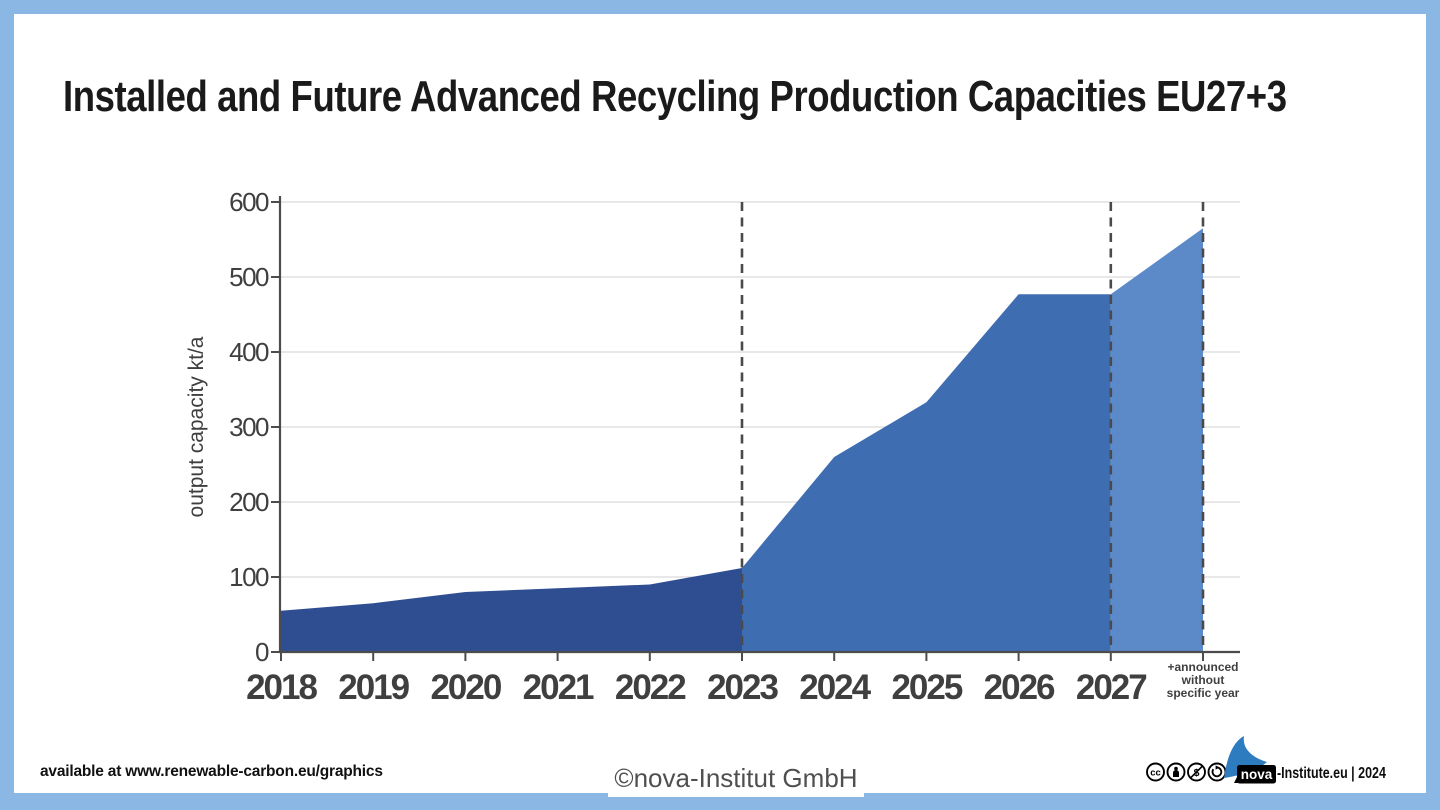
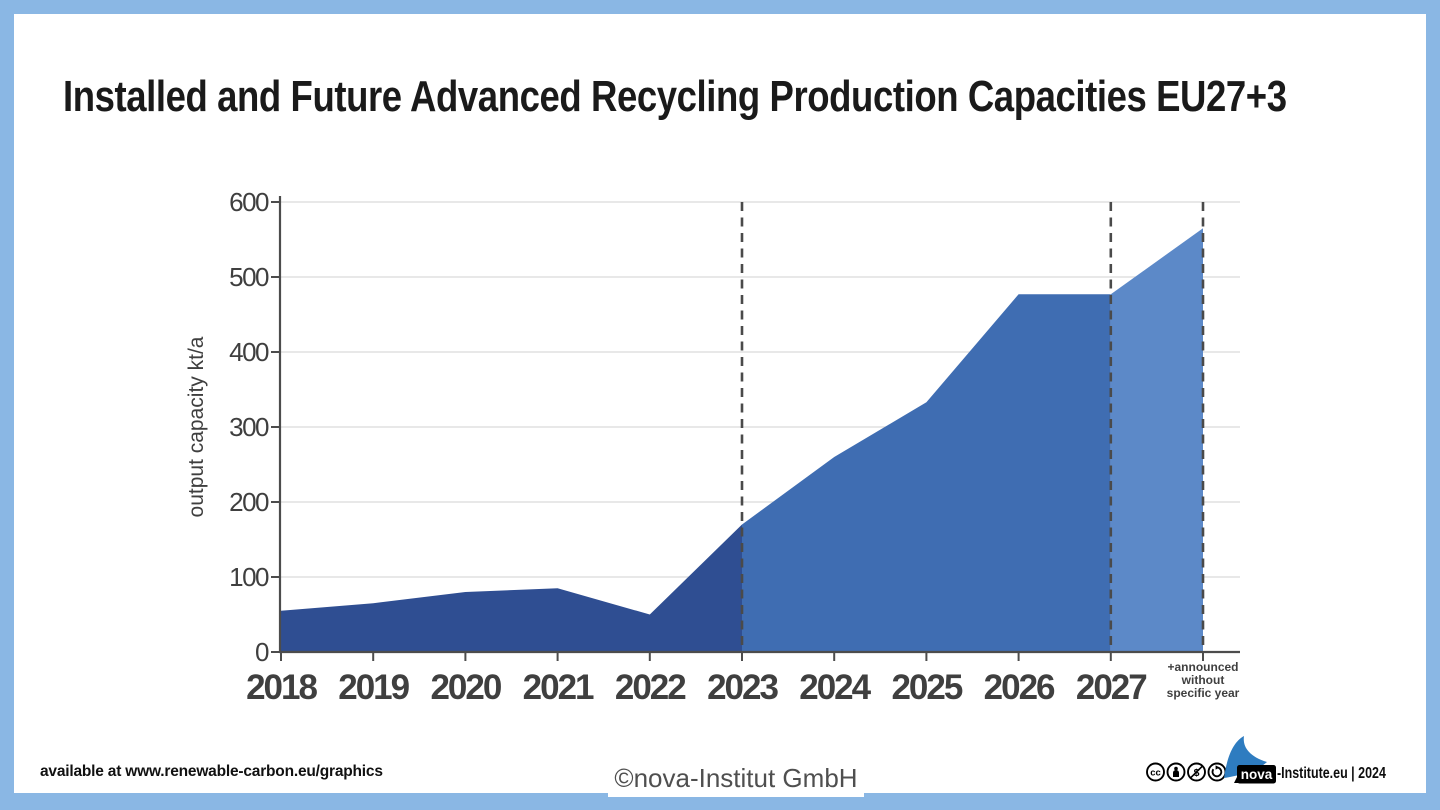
2022: 90 -> 50
2023: 110 -> 170
